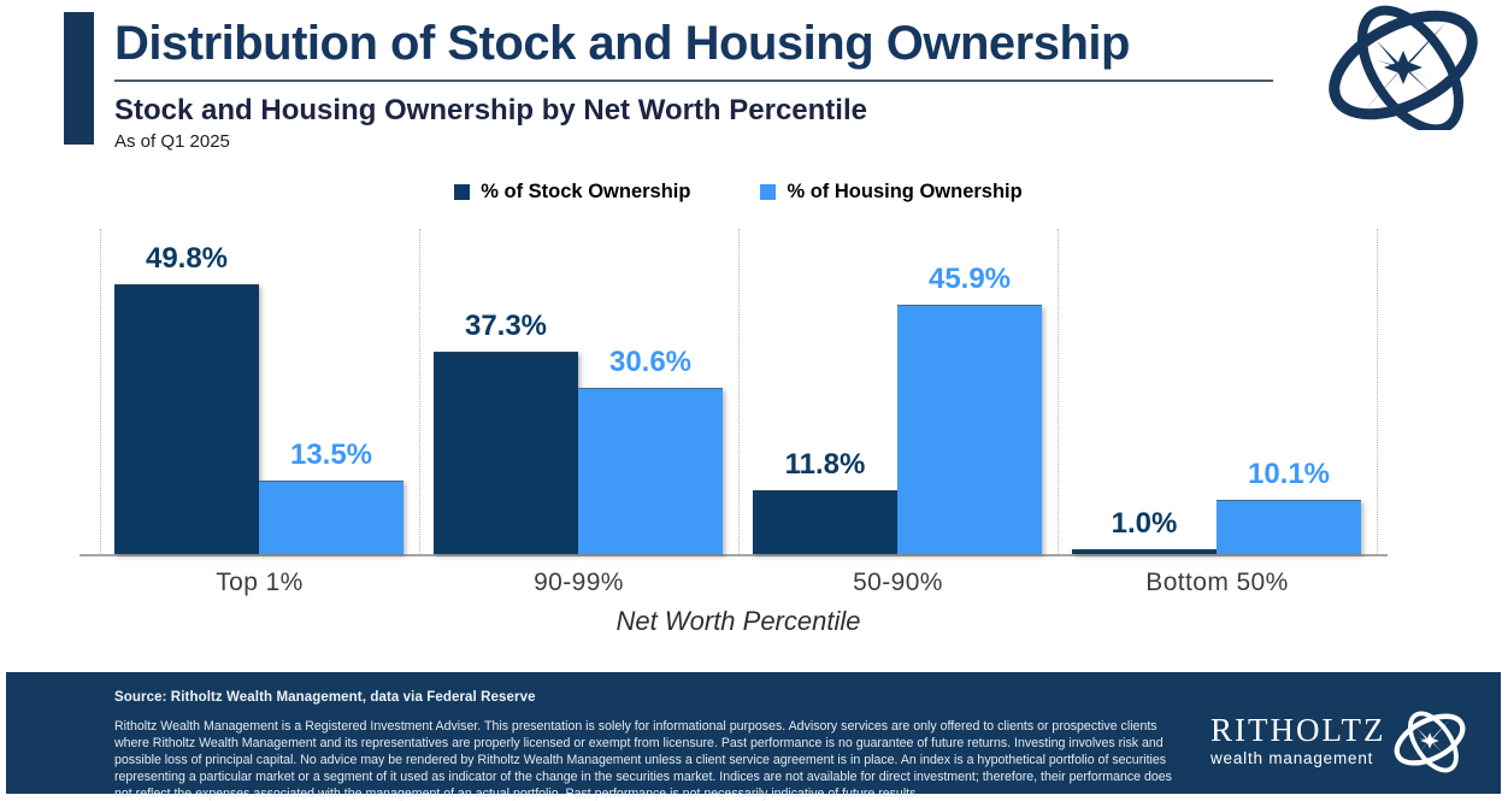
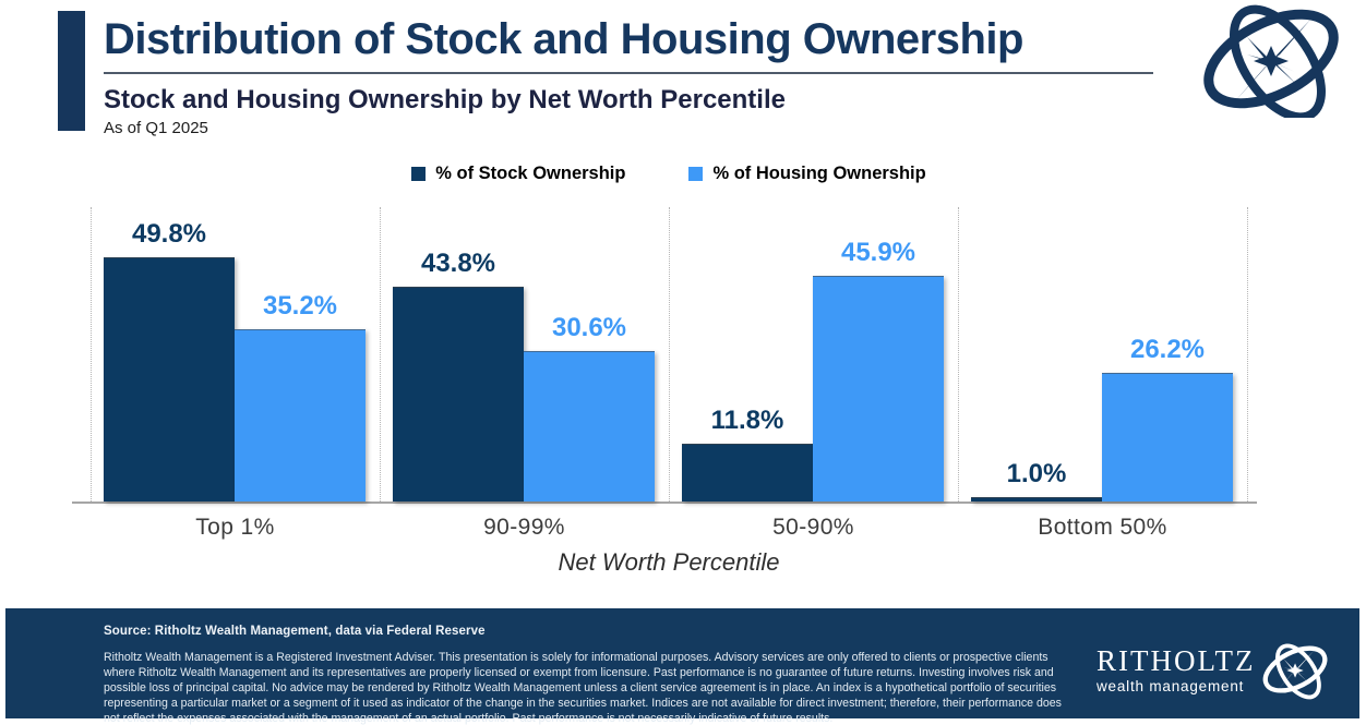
% of Housing Ownership/Top 1%: 13.5% -> 35.2%
% of Stock Ownership/90-99%: 37.3% -> 43.8%
% of Housing Ownership/Bottom 50%: 10.1% -> 26.2%
